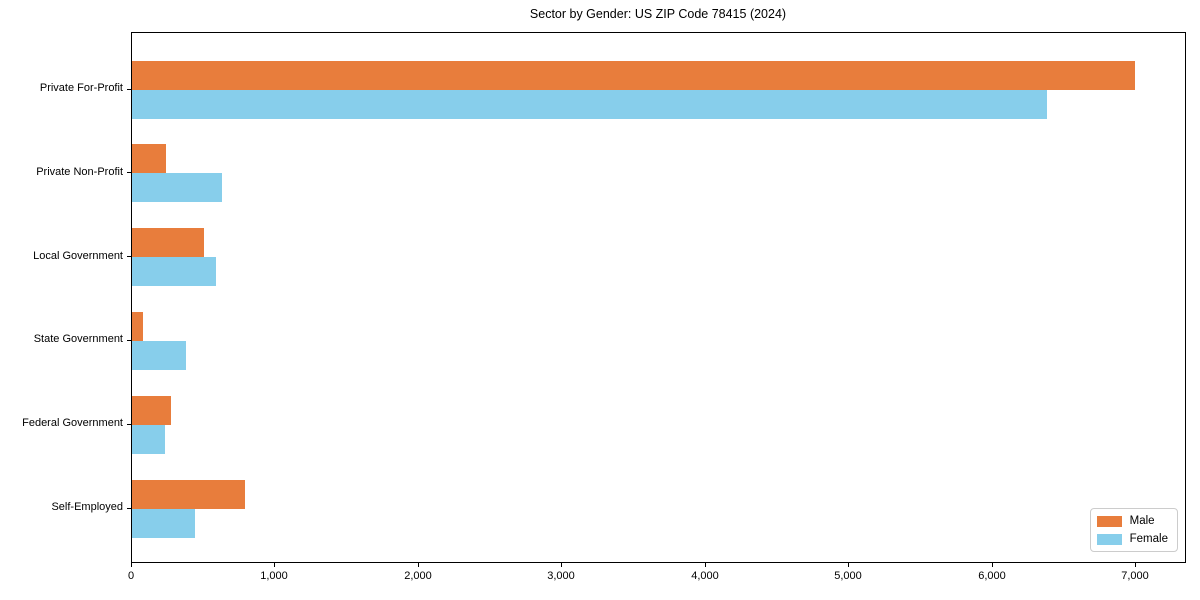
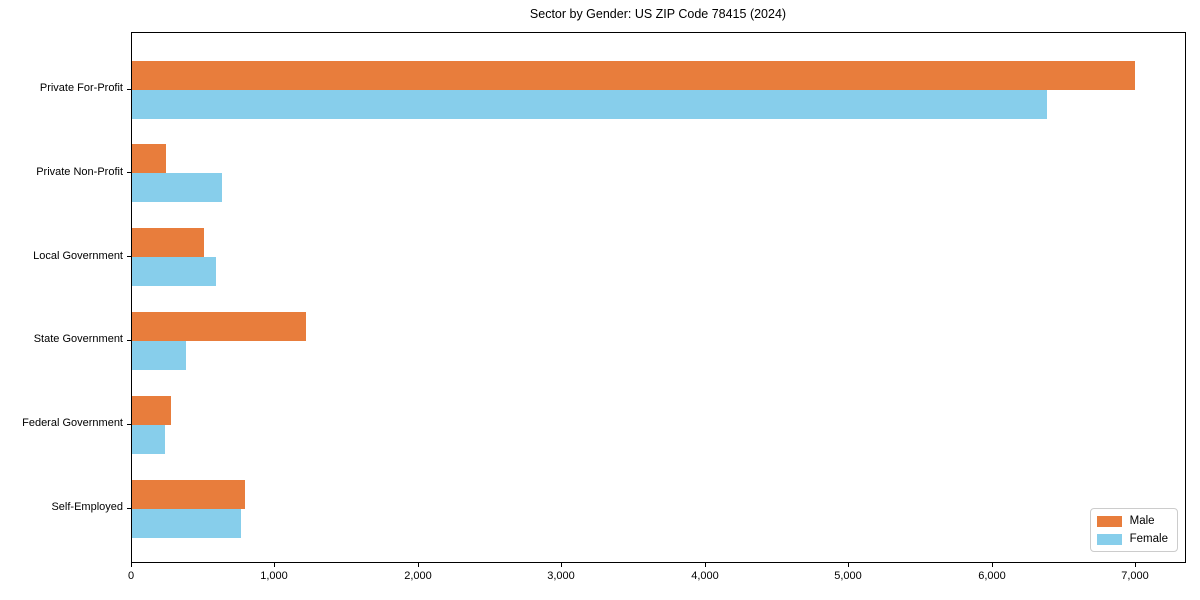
Male/State Government: 80 -> 1210
Female/Self-Employed: 440 -> 760
